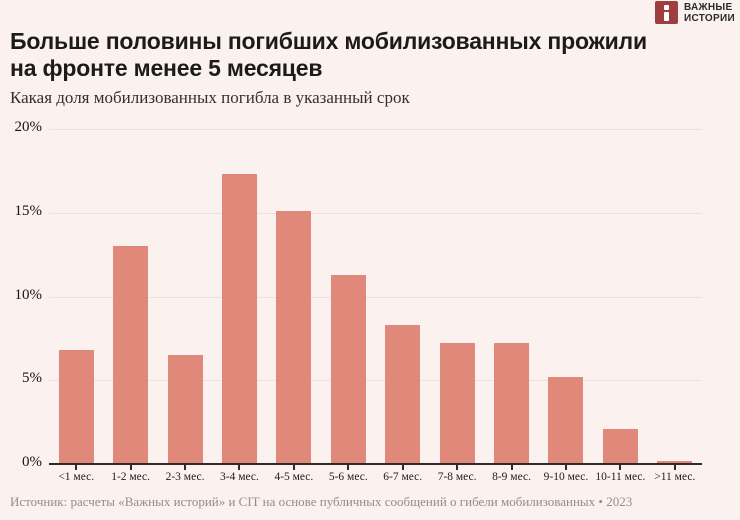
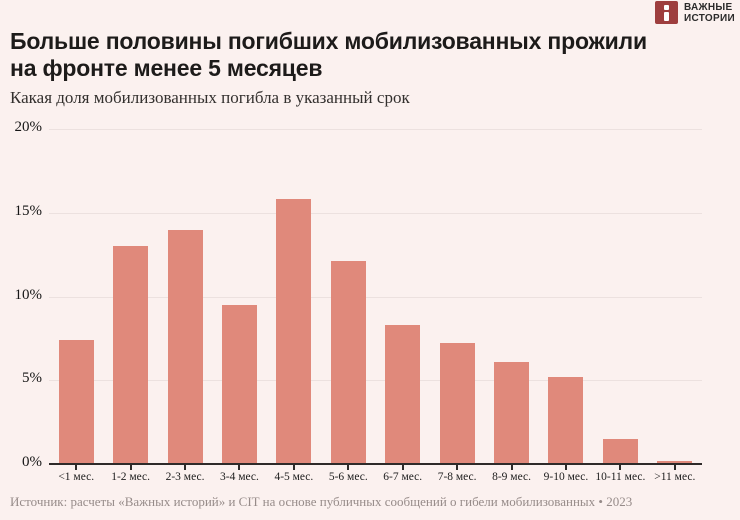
<1 мес.: 6.8% -> 7.4%
2-3 мес.: 6.5% -> 14.0%
3-4 мес.: 17.3% -> 9.5%
4-5 мес.: 15.1% -> 15.8%
5-6 мес.: 11.3% -> 12.1%
8-9 мес.: 7.2% -> 6.1%
10-11 мес.: 2.1% -> 1.5%
